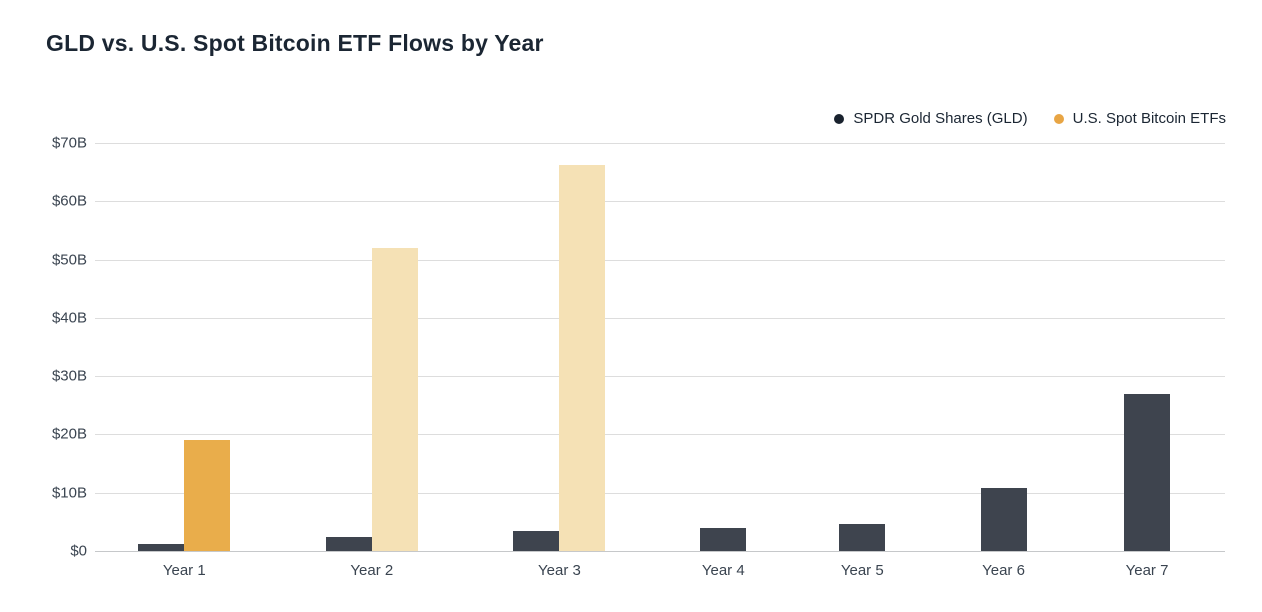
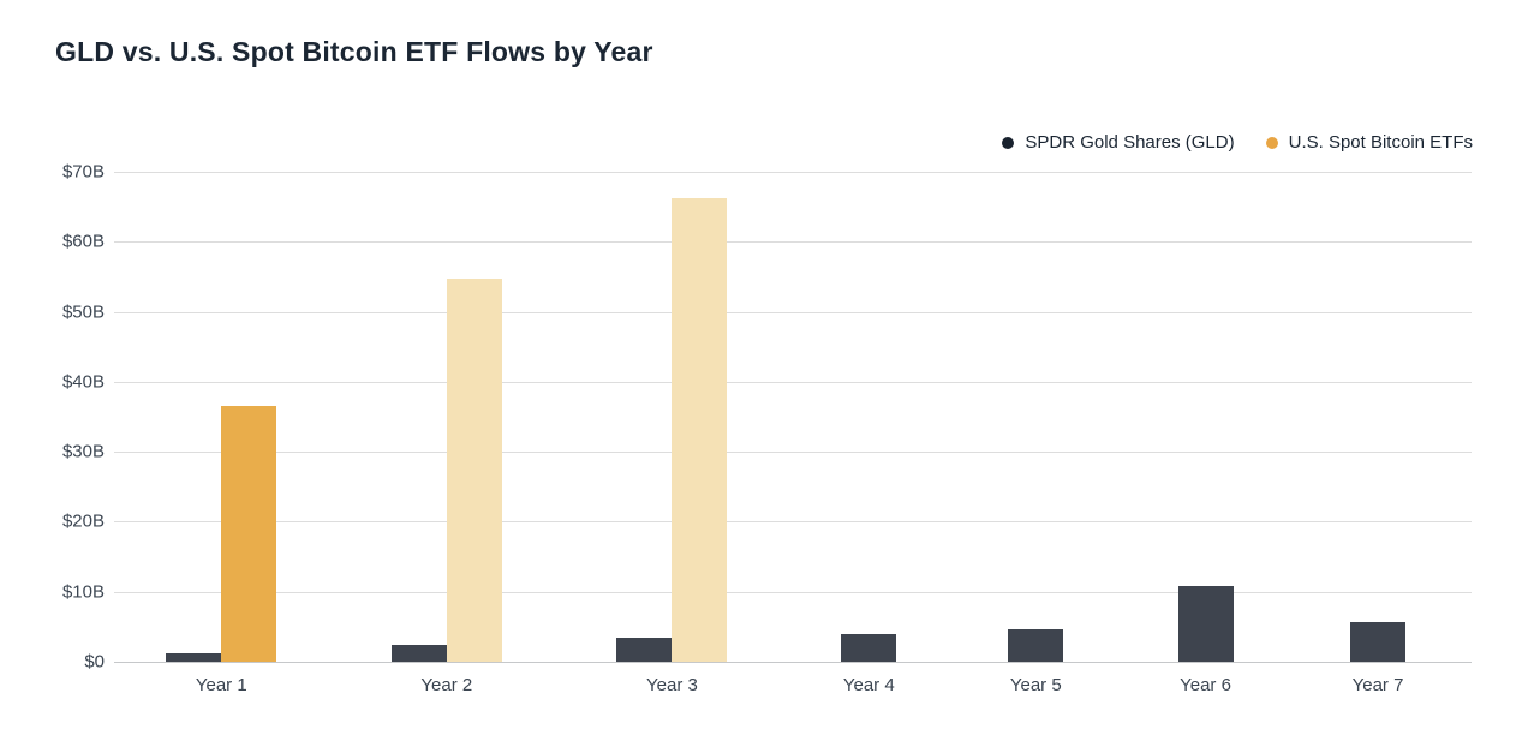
U.S. Spot Bitcoin ETFs/Year 1: $19B -> $36B
U.S. Spot Bitcoin ETFs/Year 2: $52B -> $55B
SPDR Gold Shares (GLD)/Year 7: $27B -> $6B
